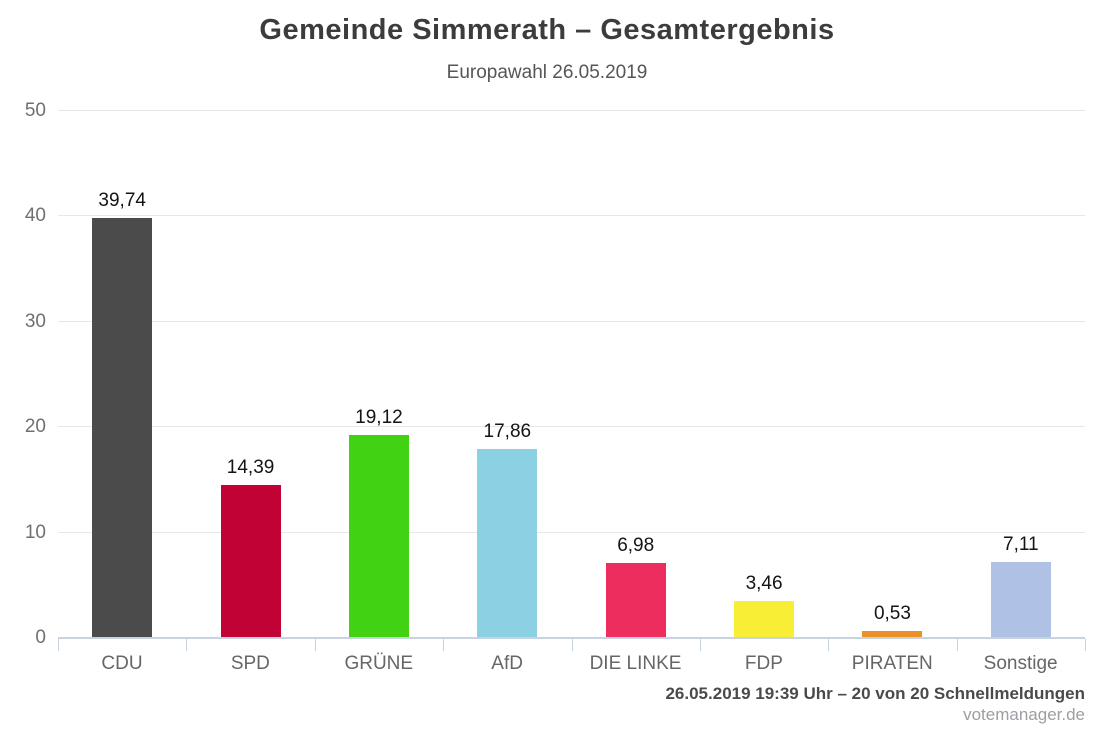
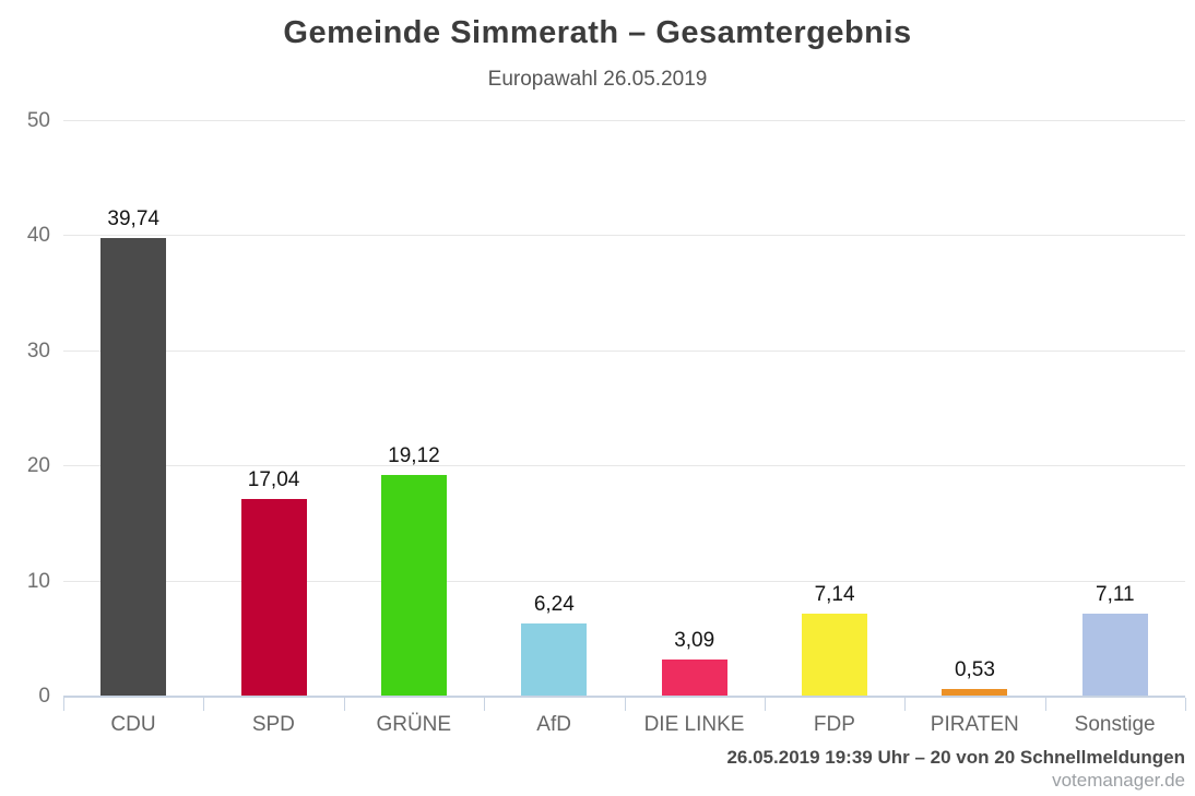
SPD: 14,39 -> 17,04
AfD: 17,86 -> 6,24
DIE LINKE: 6,98 -> 3,09
FDP: 3,46 -> 7,14
